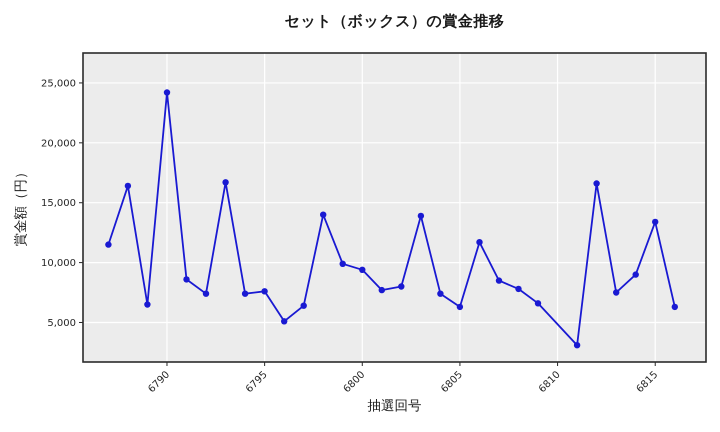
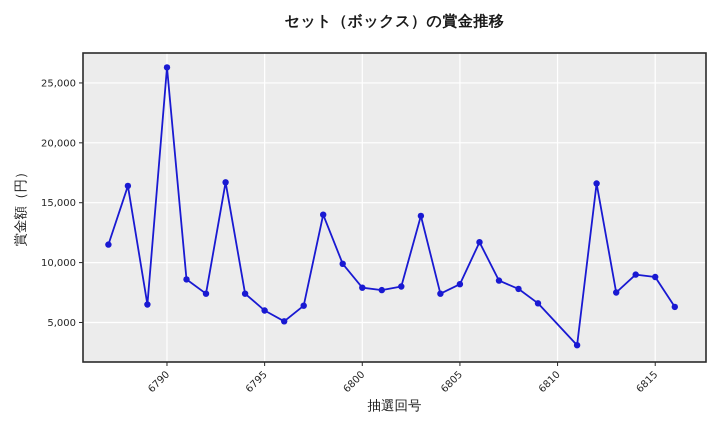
6790: 24200 -> 26300
6795: 7600 -> 6000
6800: 9400 -> 7900
6805: 6300 -> 8200
6815: 13400 -> 8800
